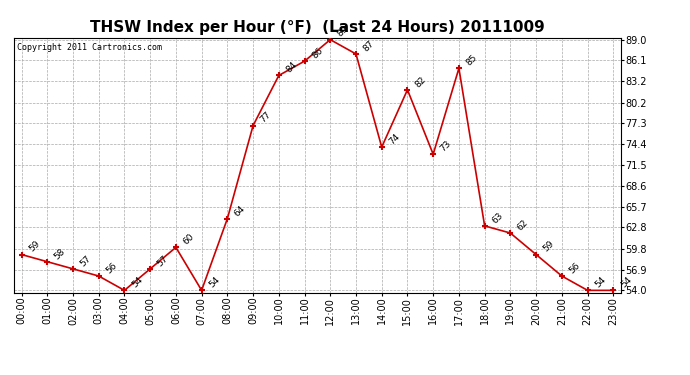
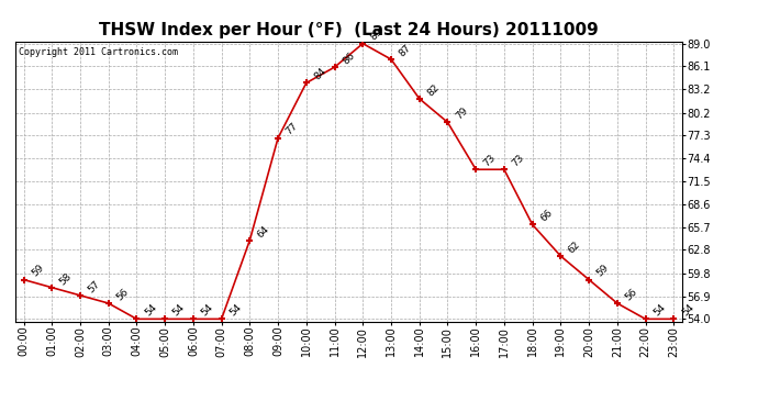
05:00: 57 -> 54
06:00: 60 -> 54
14:00: 74 -> 82
15:00: 82 -> 79
17:00: 85 -> 73
18:00: 63 -> 66
